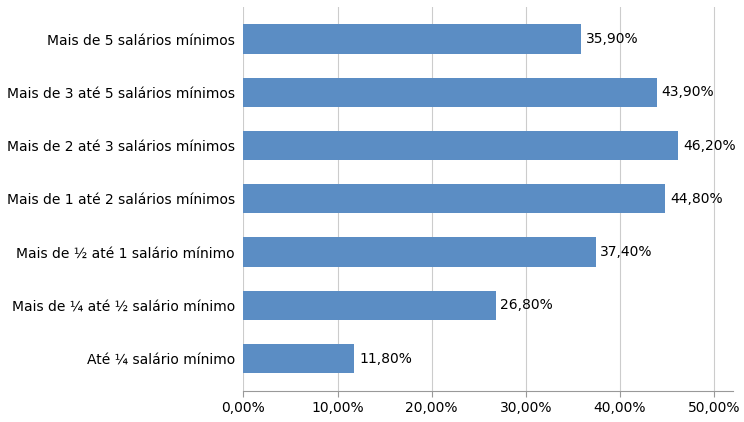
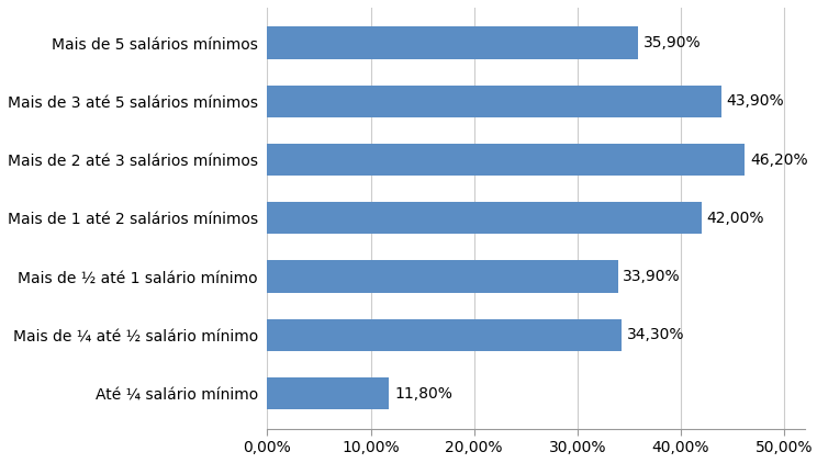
Mais de 1 até 2 salários mínimos: 44,80% -> 42,00%
Mais de ½ até 1 salário mínimo: 37,40% -> 33,90%
Mais de ¼ até ½ salário mínimo: 26,80% -> 34,30%
